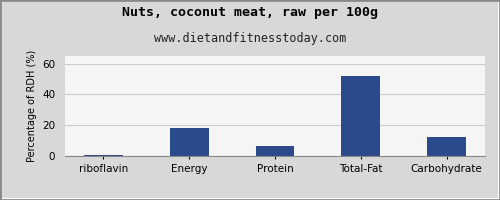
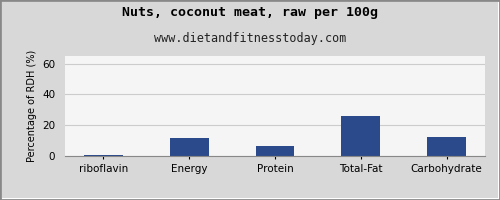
Energy: 18 -> 12
Total-Fat: 52 -> 26
